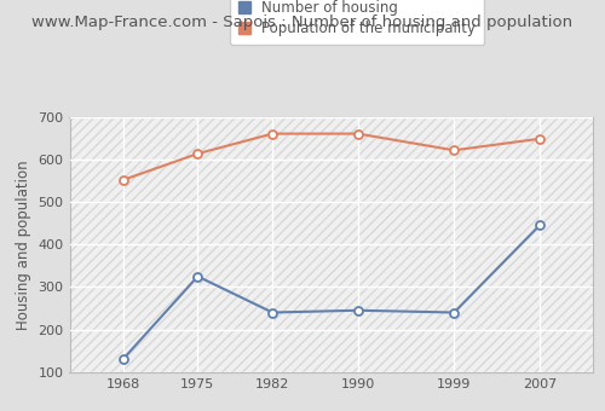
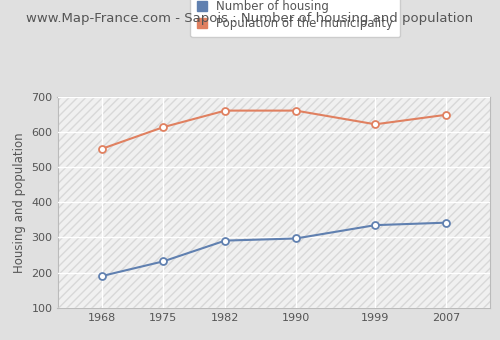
Number of housing/1968: 130 -> 190
Number of housing/1975: 325 -> 232
Number of housing/1982: 240 -> 291
Number of housing/1990: 245 -> 297
Number of housing/1999: 240 -> 335
Number of housing/2007: 445 -> 342
